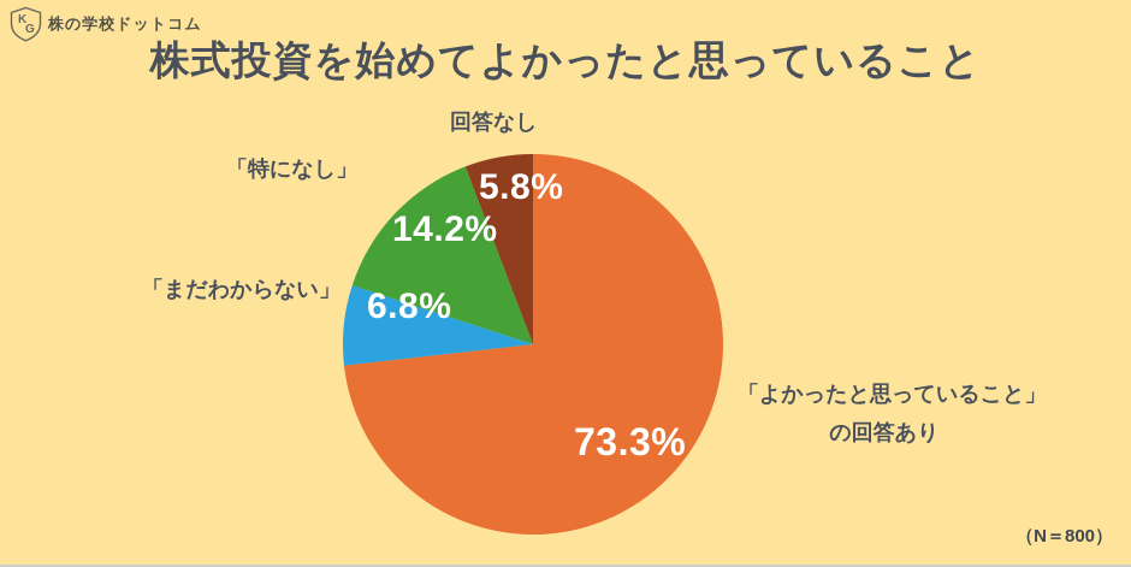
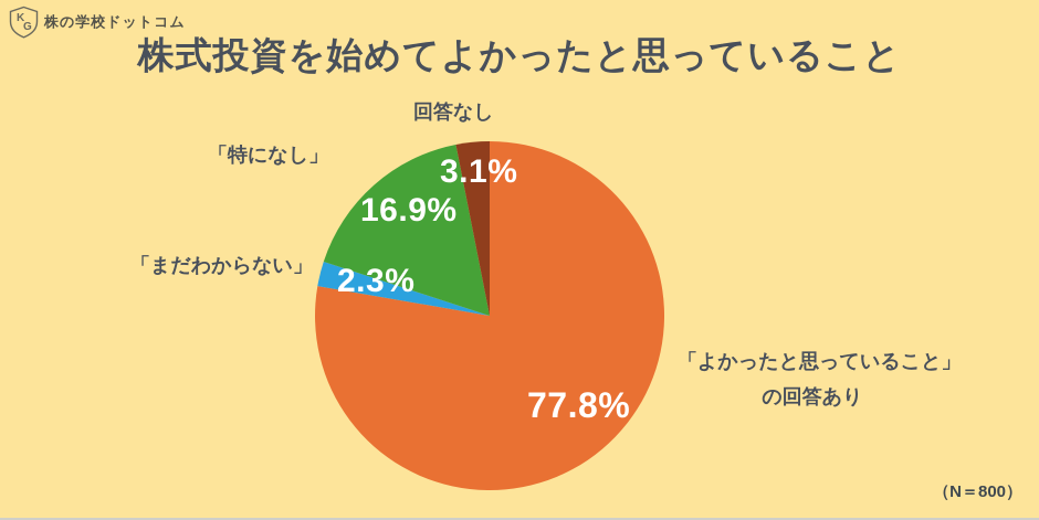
「よかったと思っていること」の回答あり: 73.3% -> 77.8%
「まだわからない」: 6.8% -> 2.3%
「特になし」: 14.2% -> 16.9%
回答なし: 5.8% -> 3.1%
